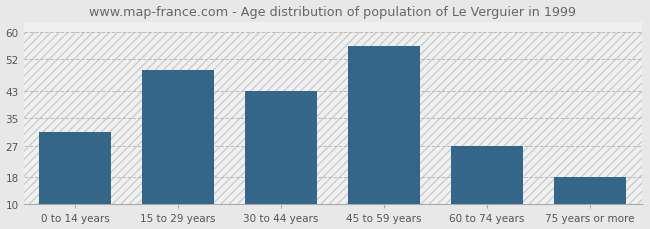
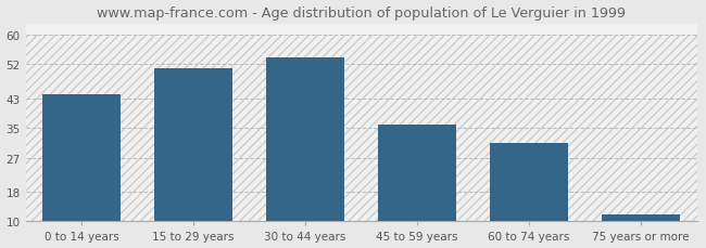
0 to 14 years: 31 -> 44
15 to 29 years: 49 -> 51
30 to 44 years: 43 -> 54
45 to 59 years: 56 -> 36
60 to 74 years: 27 -> 31
75 years or more: 18 -> 12
